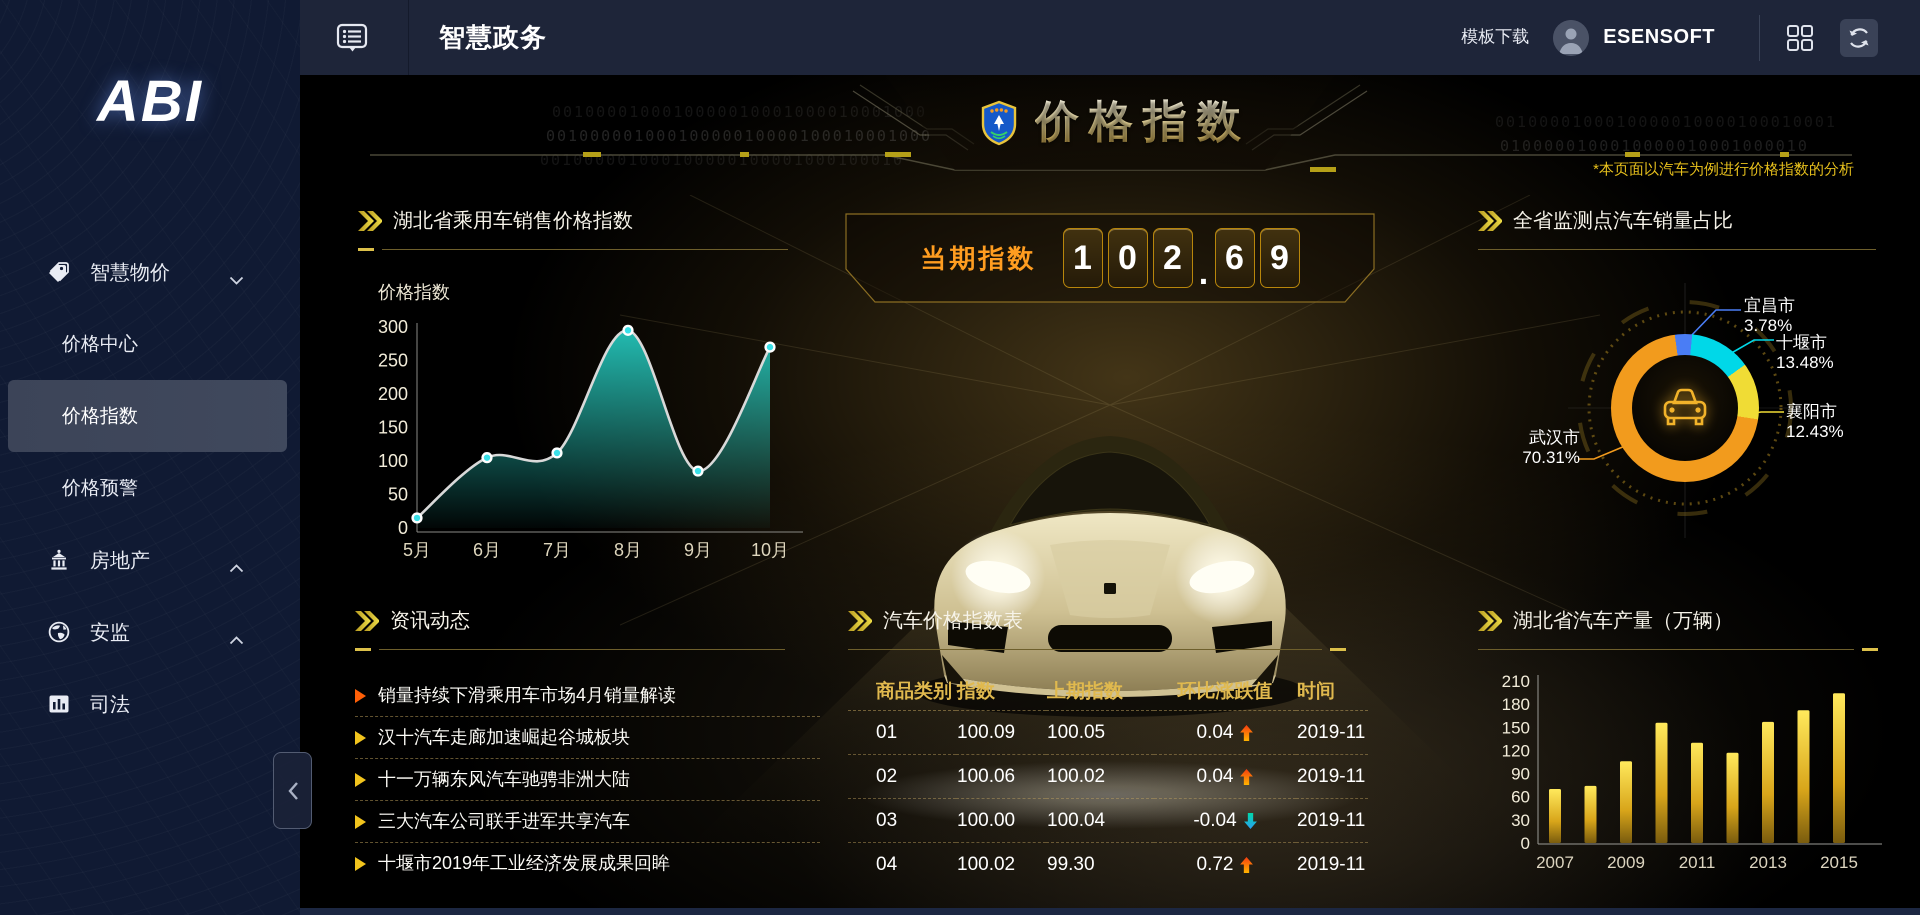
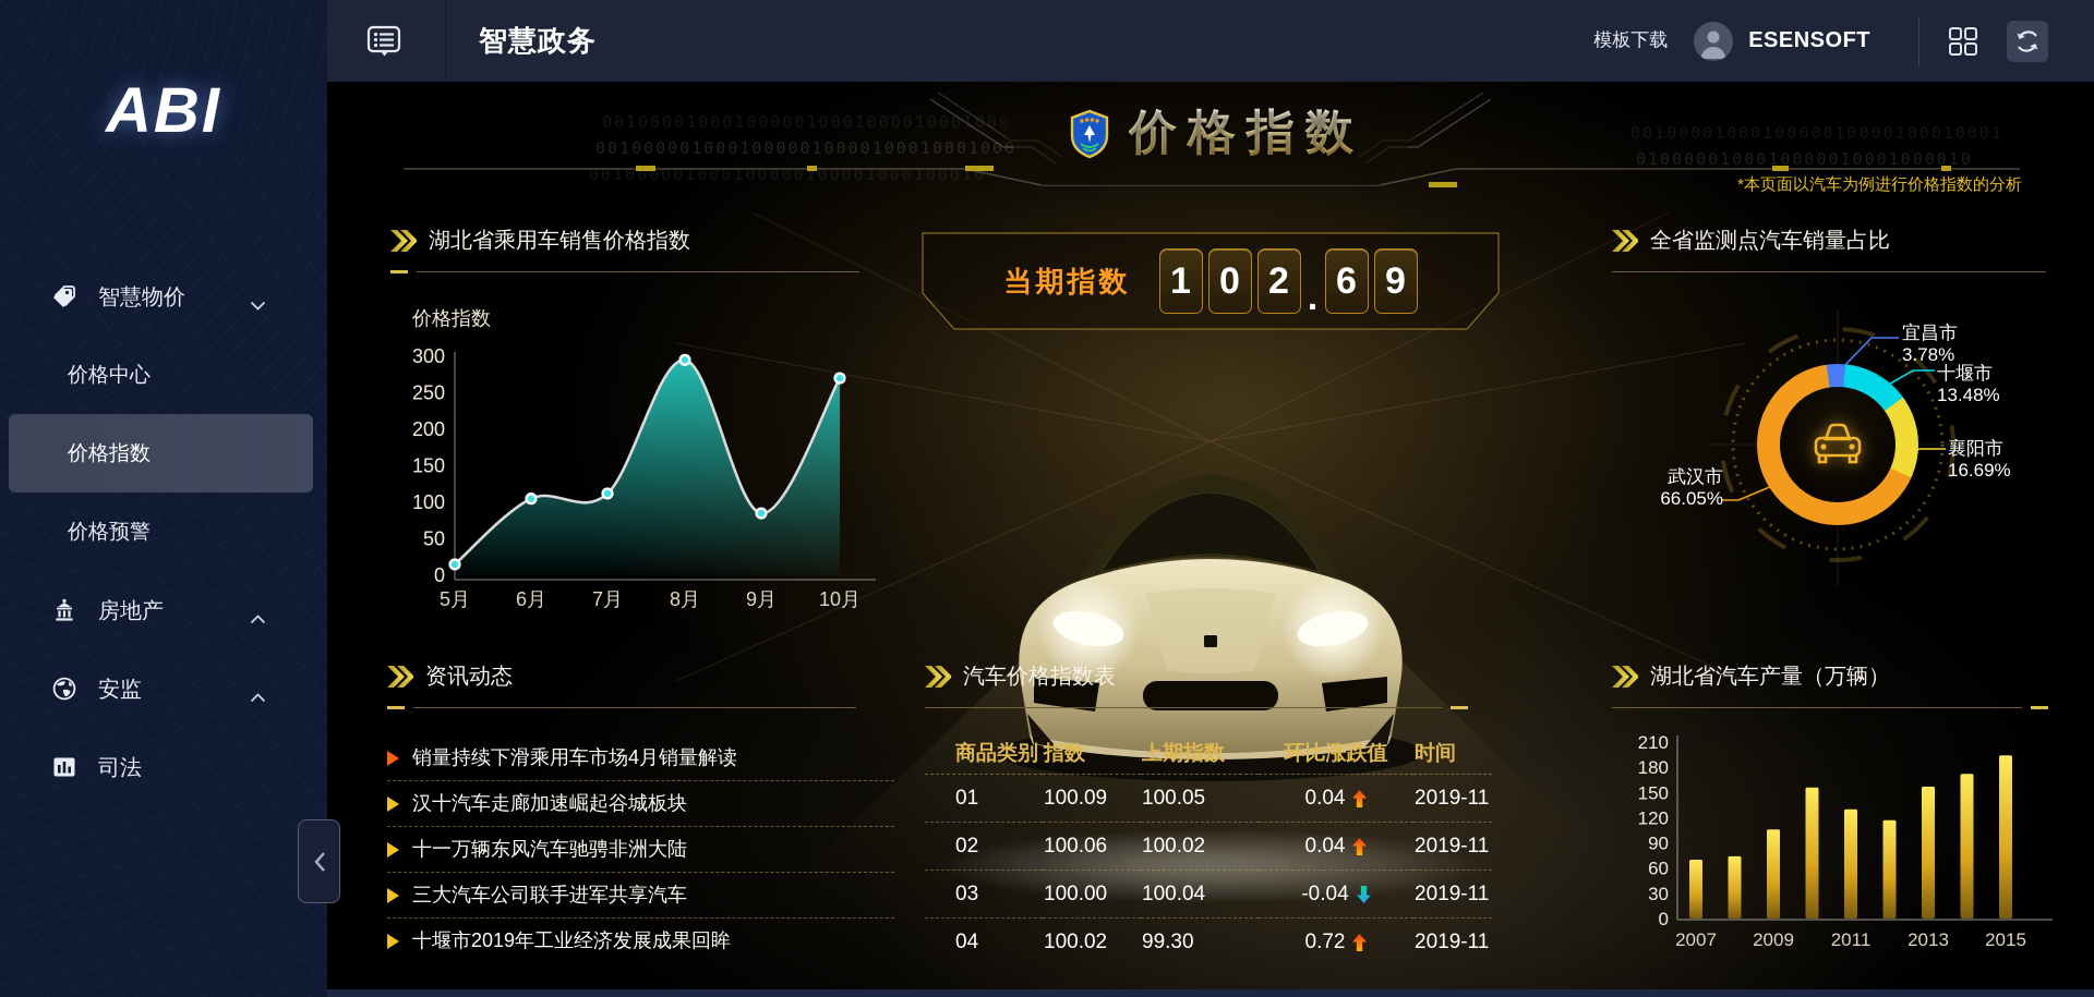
全省监测点汽车销量占比/襄阳市: 12.43% -> 16.69%
全省监测点汽车销量占比/武汉市: 70.31% -> 66.05%
